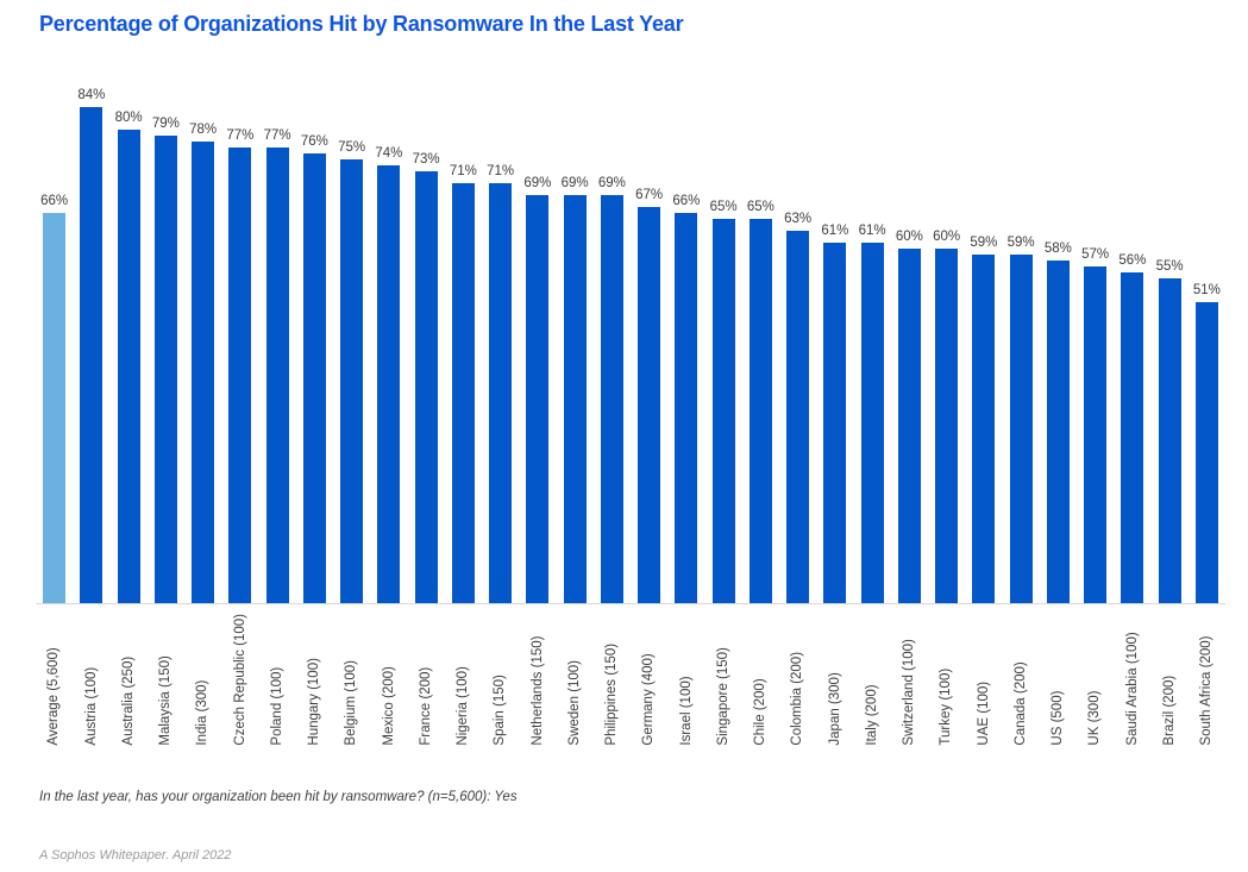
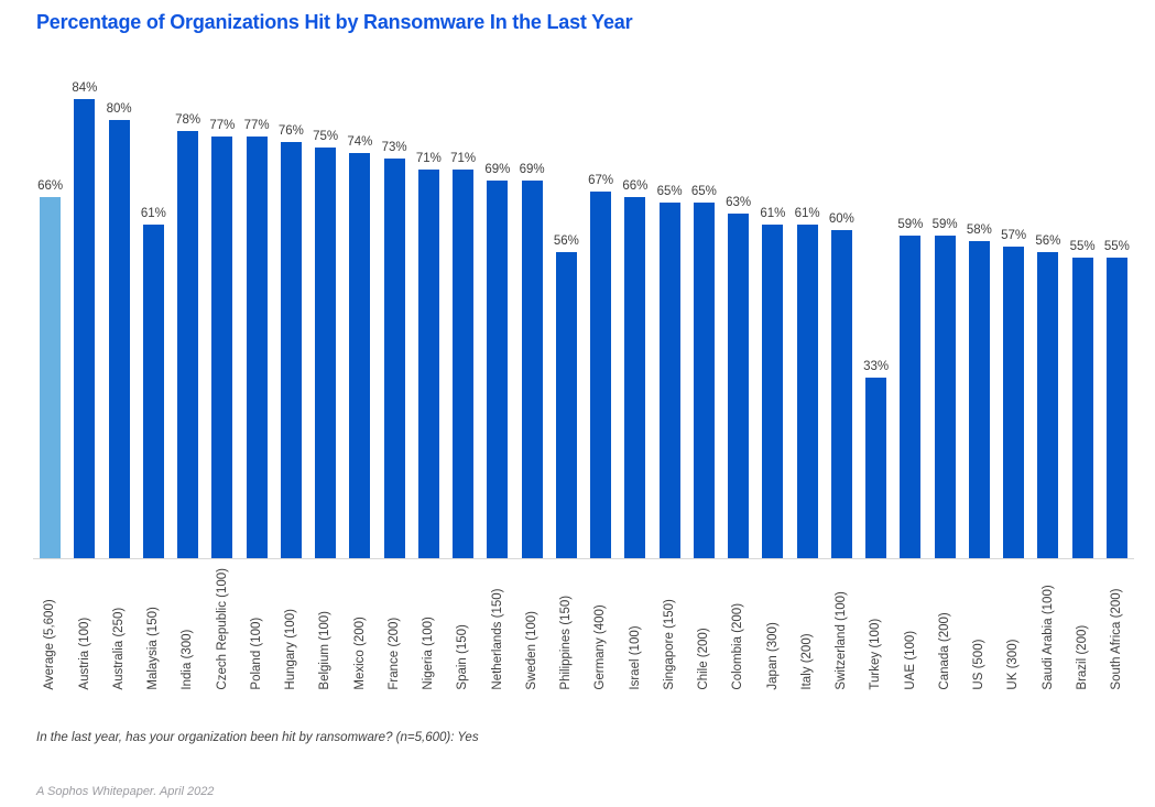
Malaysia (150): 79% -> 61%
Philippines (150): 69% -> 56%
Turkey (100): 60% -> 33%
South Africa (200): 51% -> 55%
